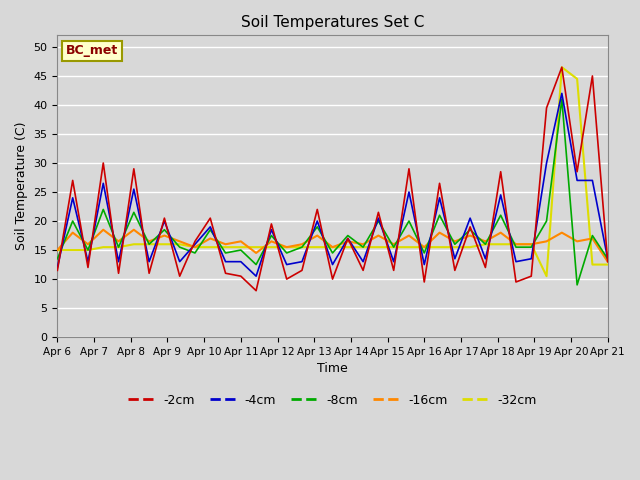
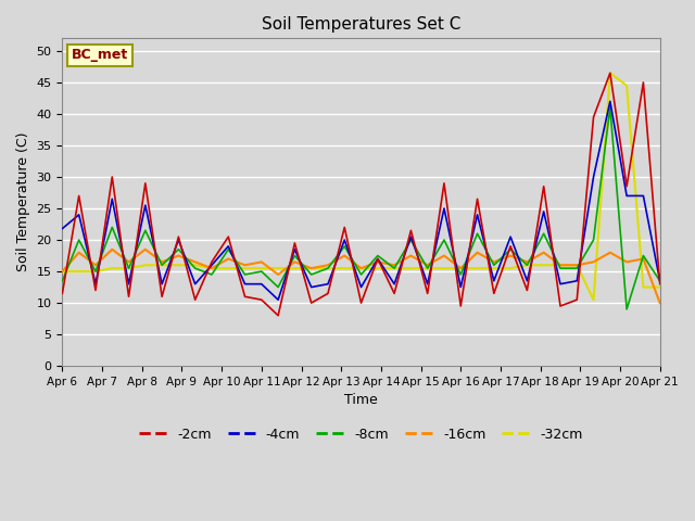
-4cm/Apr 6: 12.0 -> 21.8
-16cm/Apr 21: 13.0 -> 10.0
